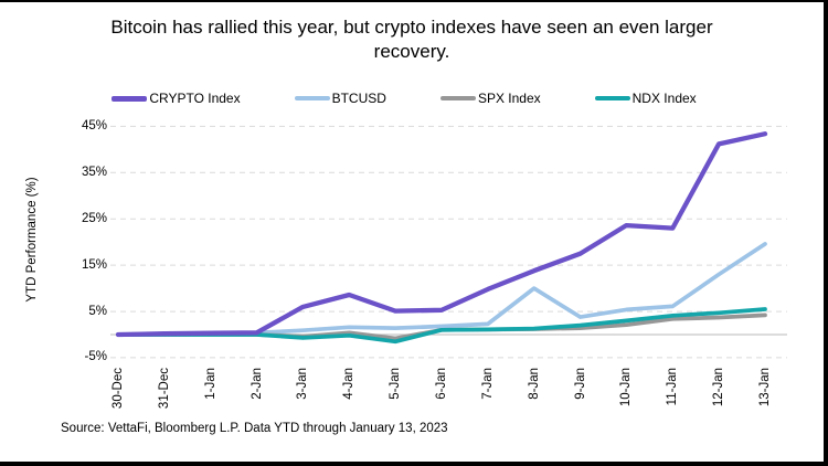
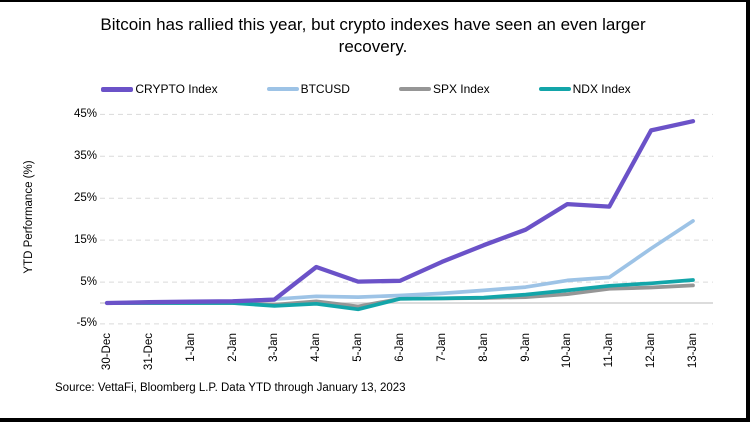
CRYPTO Index/3-Jan: 6% -> 1%
BTCUSD/8-Jan: 10% -> 3%
